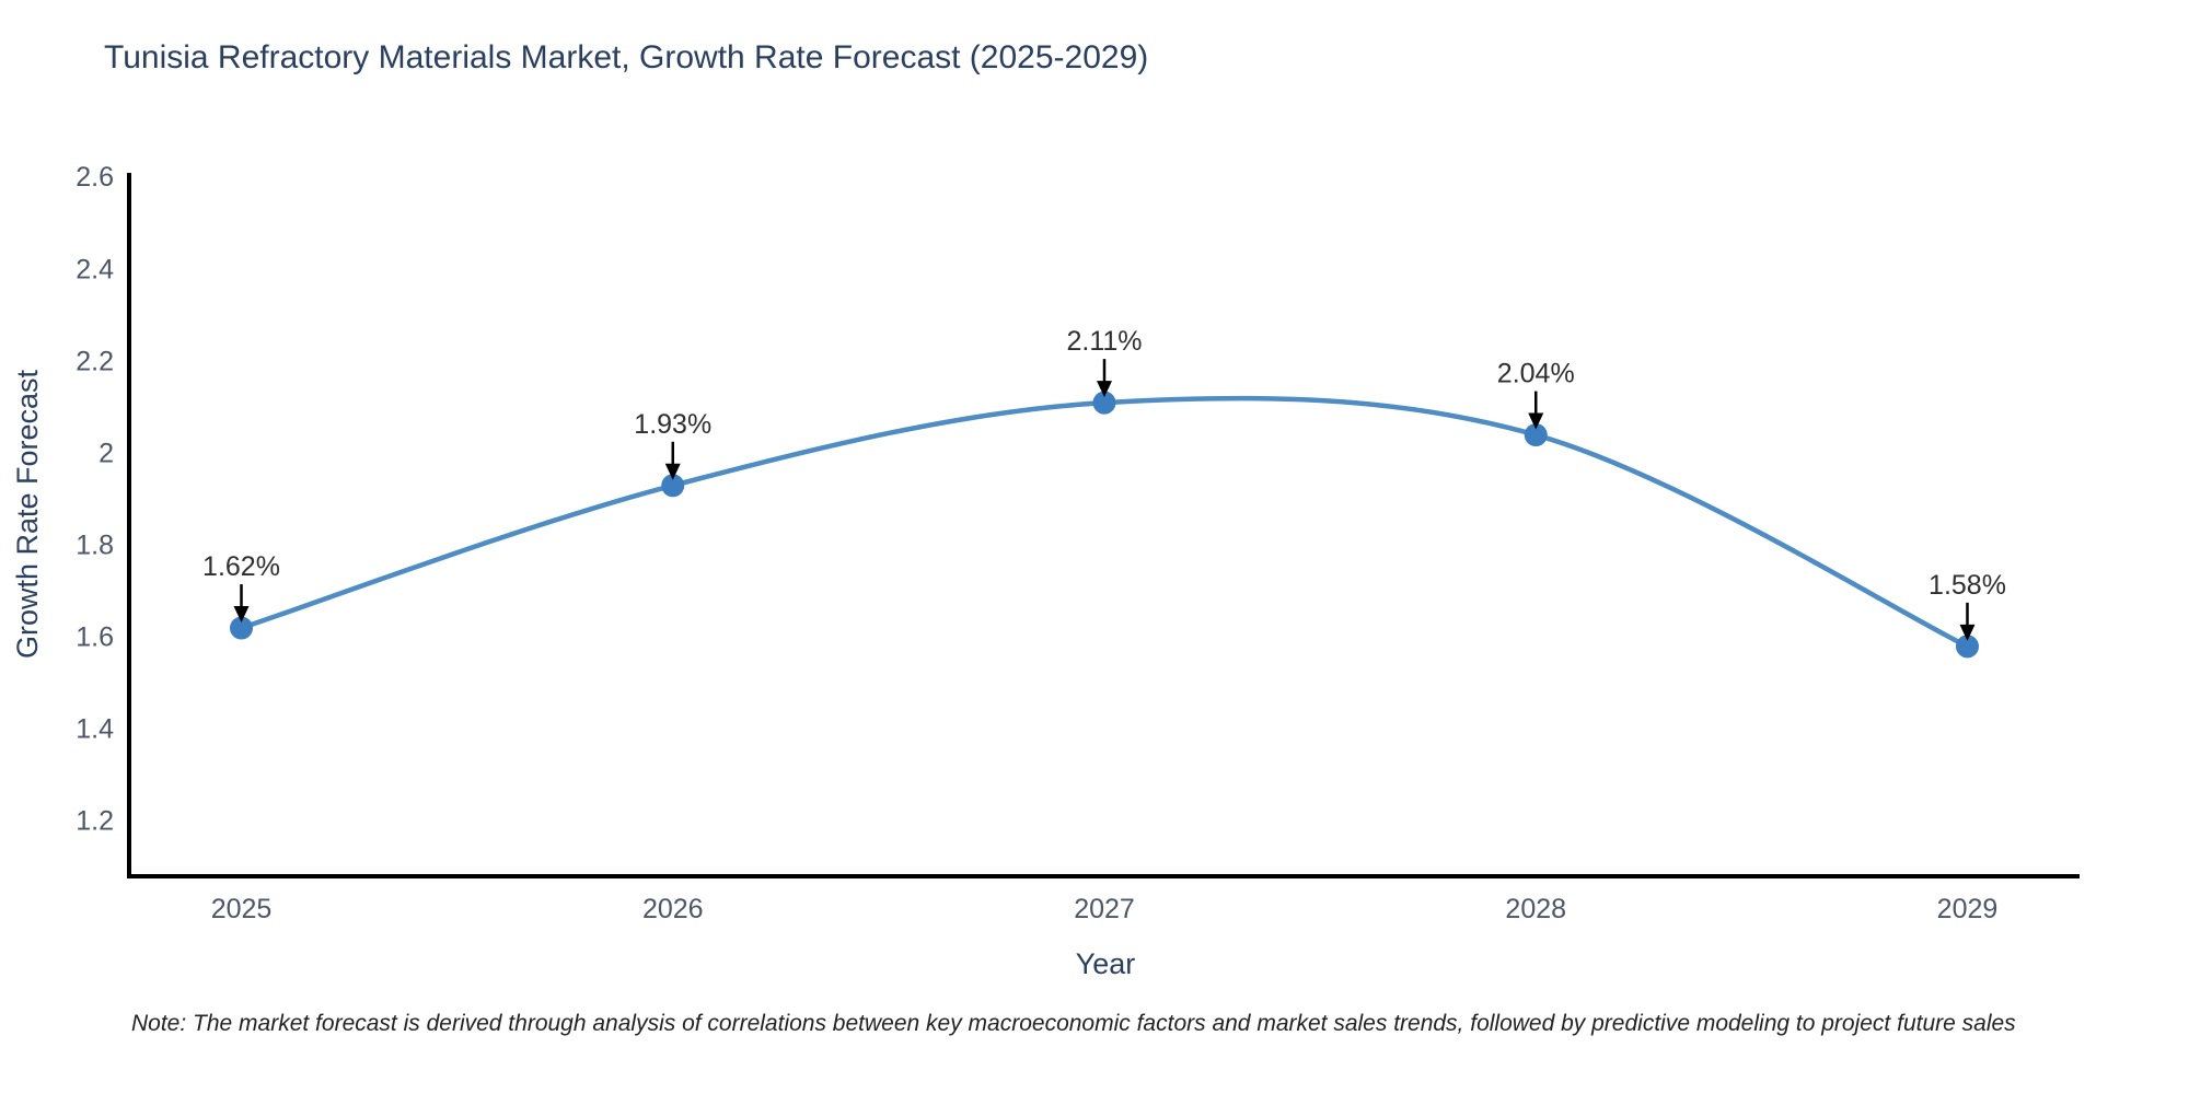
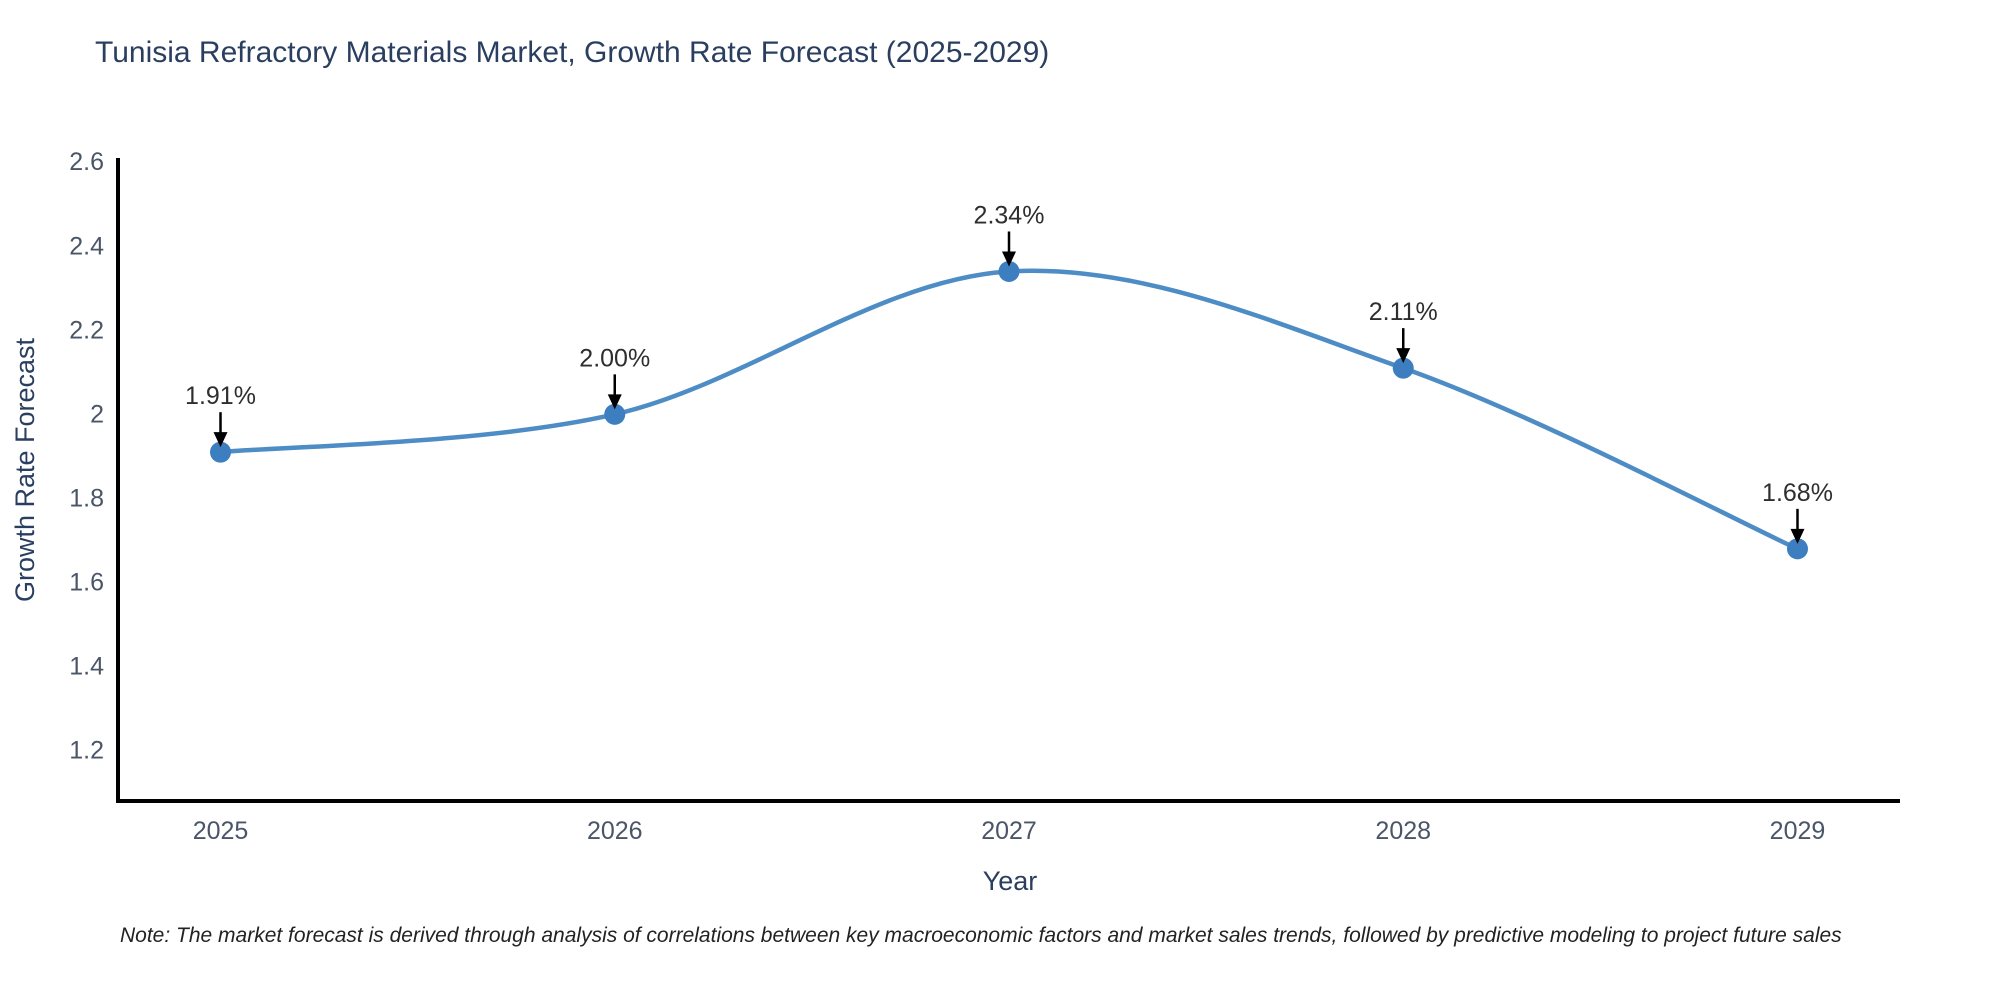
2025: 1.62% -> 1.91%
2026: 1.93% -> 2.00%
2027: 2.11% -> 2.34%
2028: 2.04% -> 2.11%
2029: 1.58% -> 1.68%
